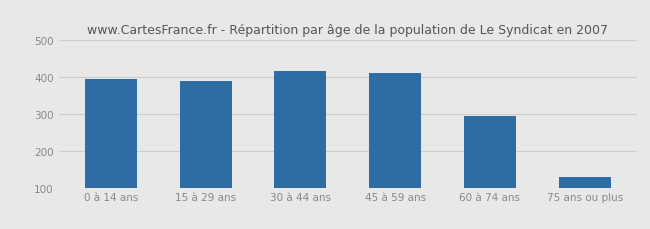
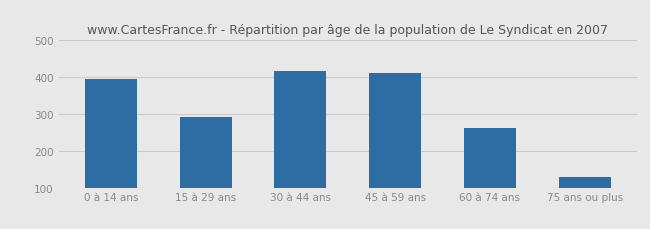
15 à 29 ans: 390 -> 292
60 à 74 ans: 295 -> 262
